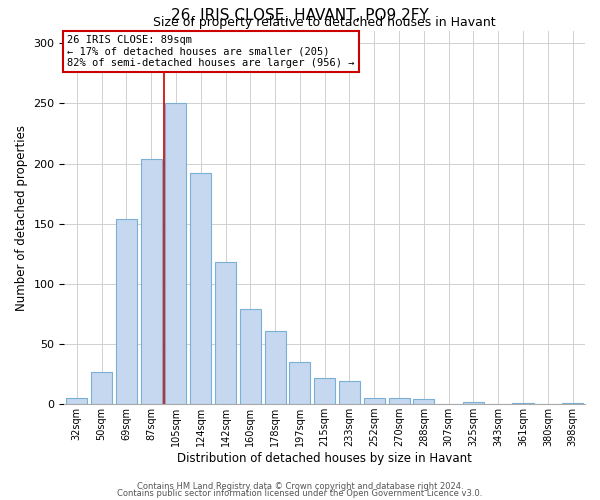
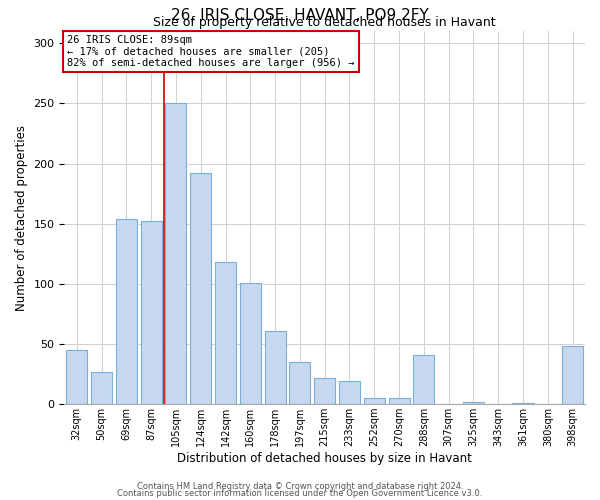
32sqm: 5 -> 45
87sqm: 204 -> 152
160sqm: 79 -> 101
288sqm: 4 -> 41
398sqm: 1 -> 48
